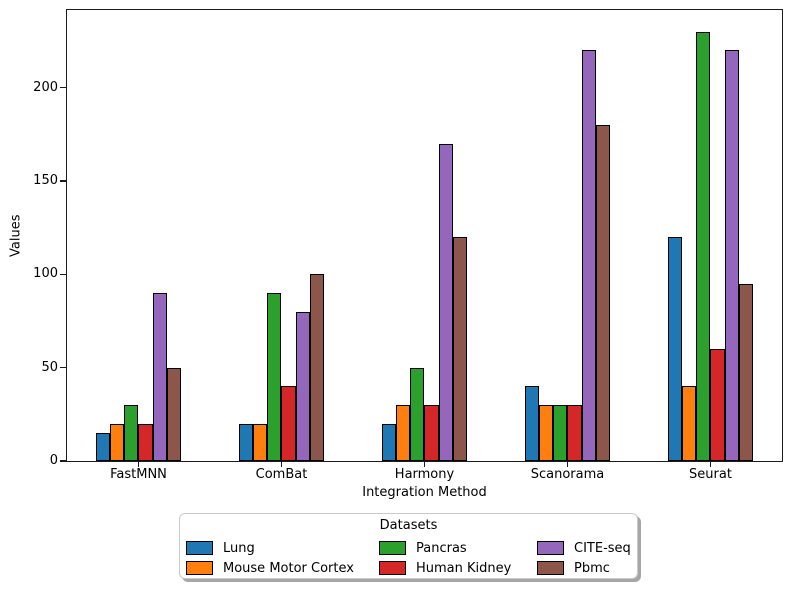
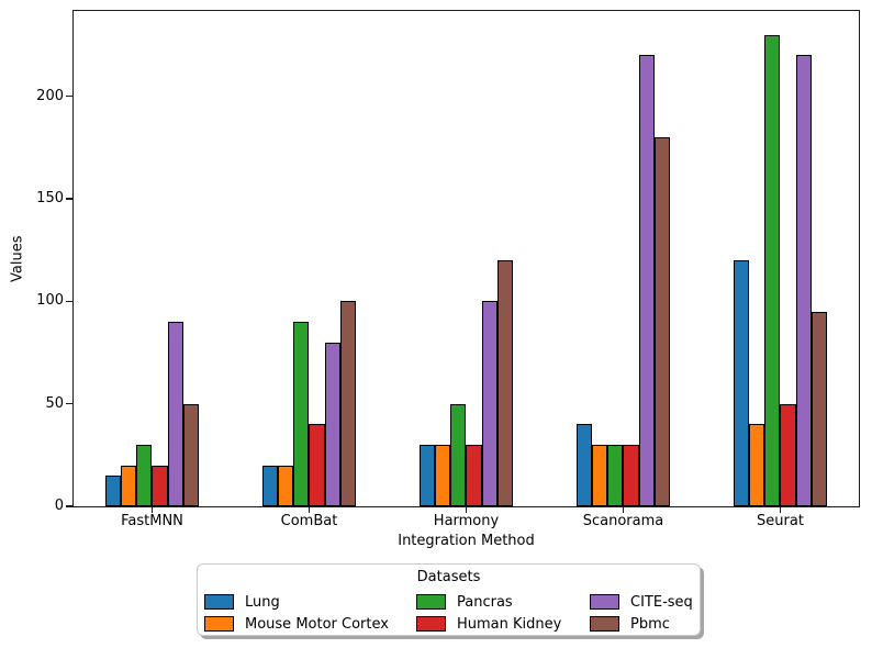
Lung/Harmony: 20 -> 30
CITE-seq/Harmony: 170 -> 100
Human Kidney/Seurat: 60 -> 50
